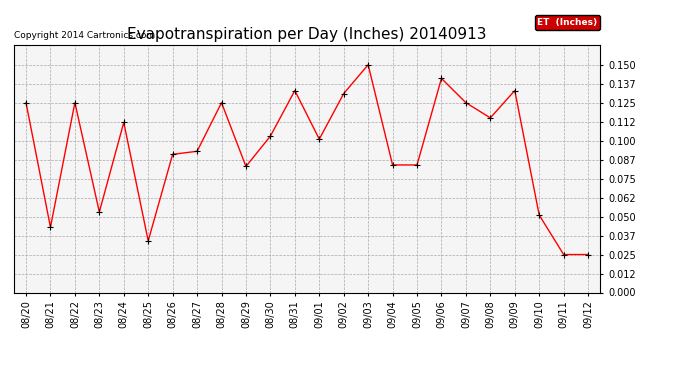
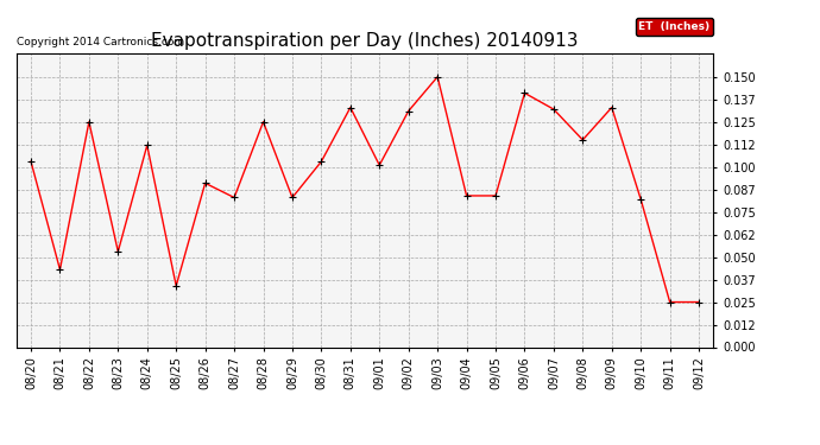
08/20: 0.125 -> 0.103
08/27: 0.093 -> 0.083
09/07: 0.125 -> 0.132
09/10: 0.051 -> 0.082
